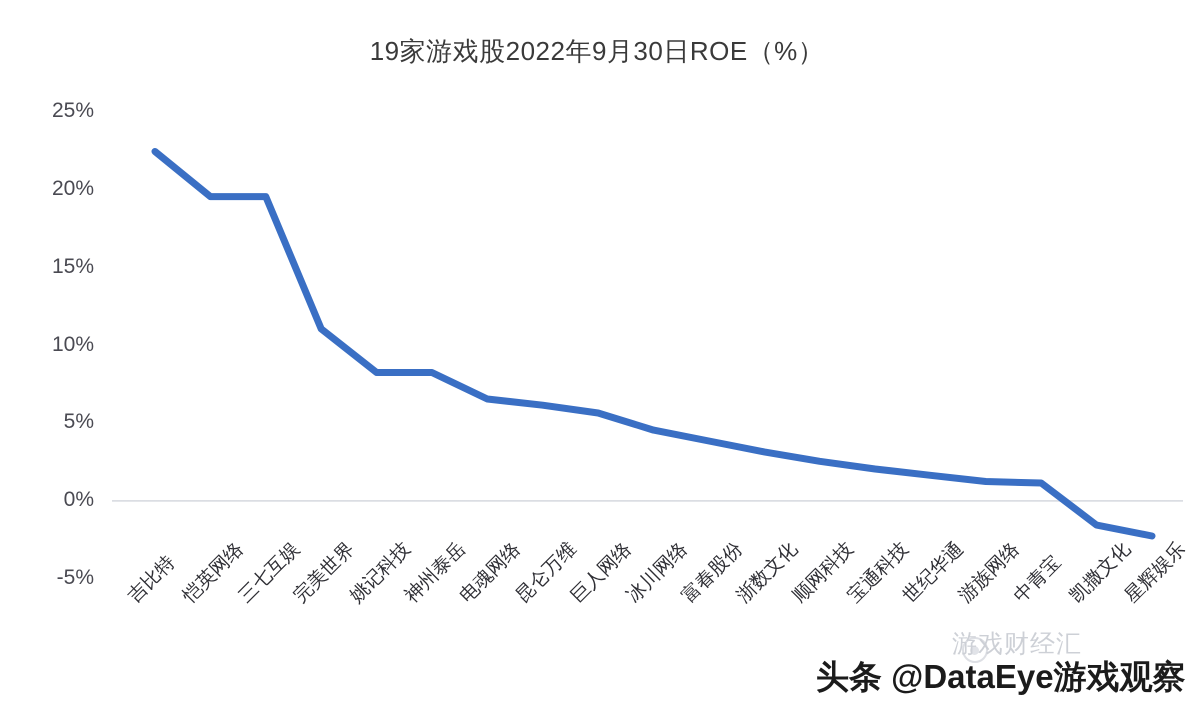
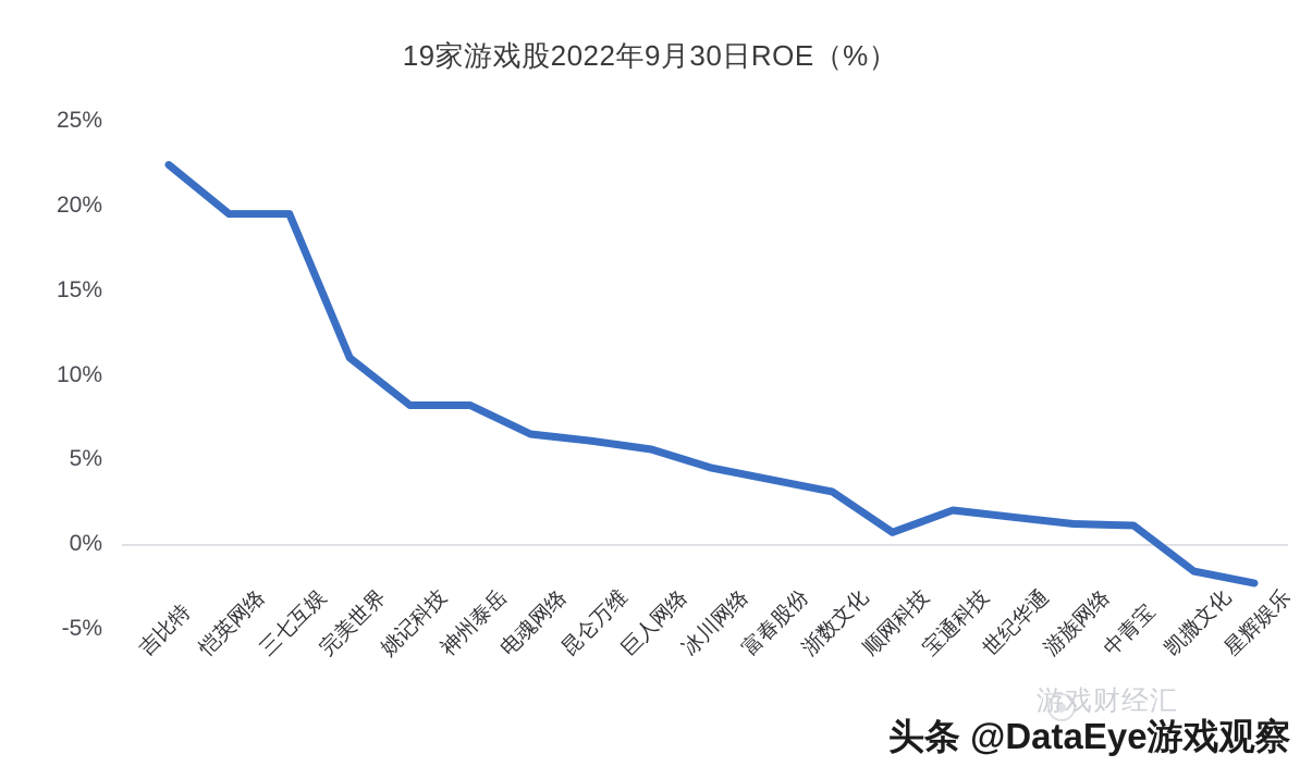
顺网科技: 2.5% -> 0.7%
